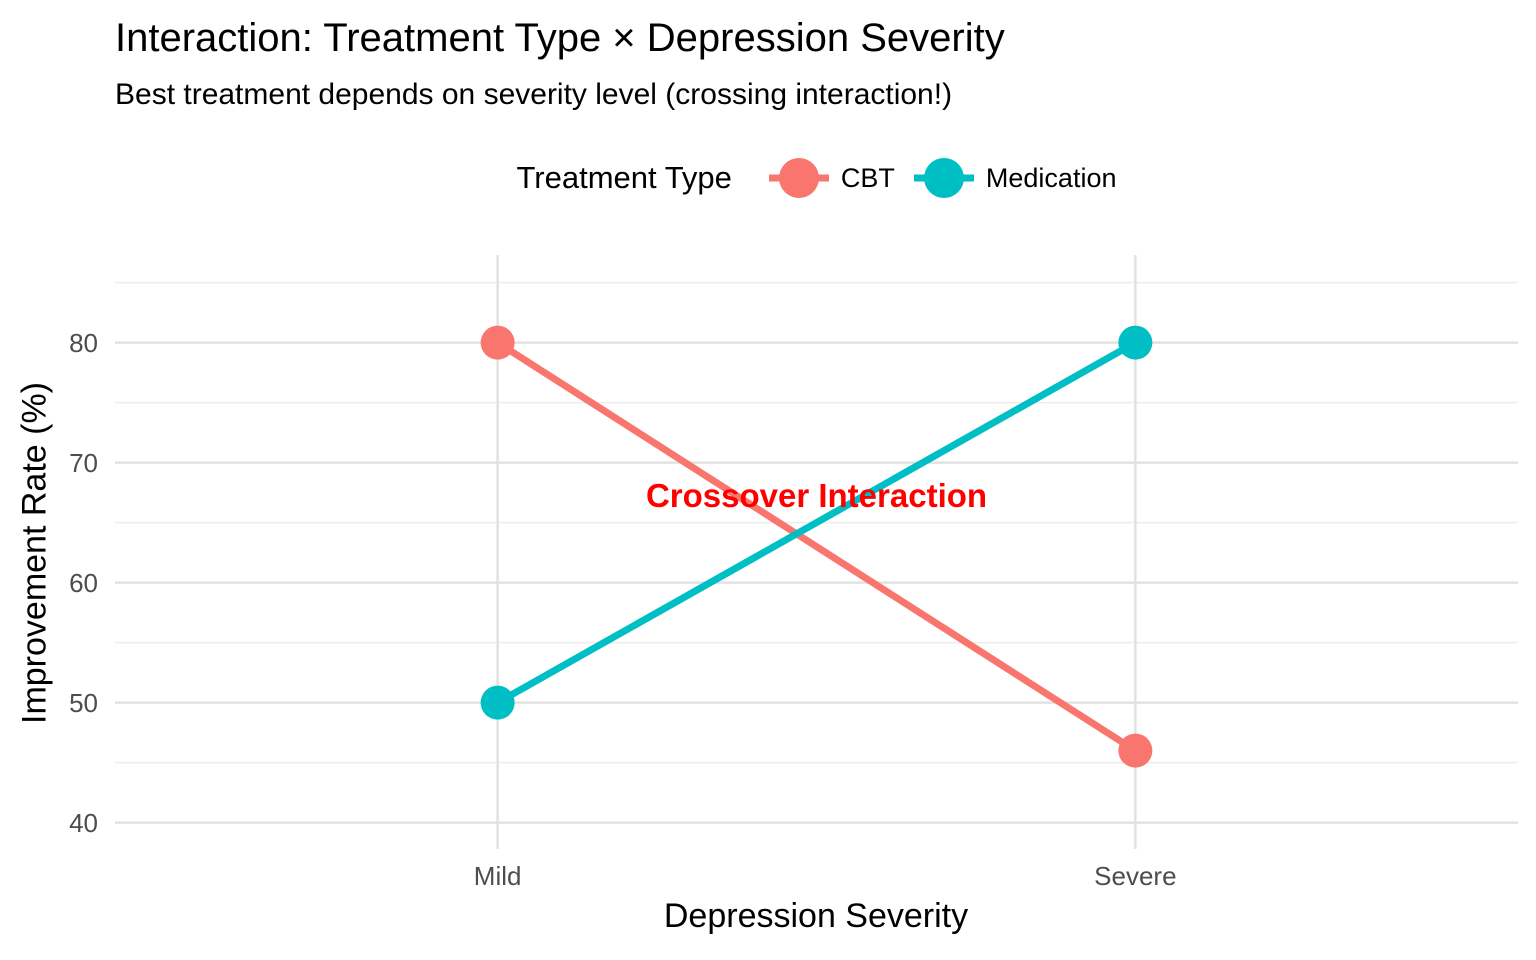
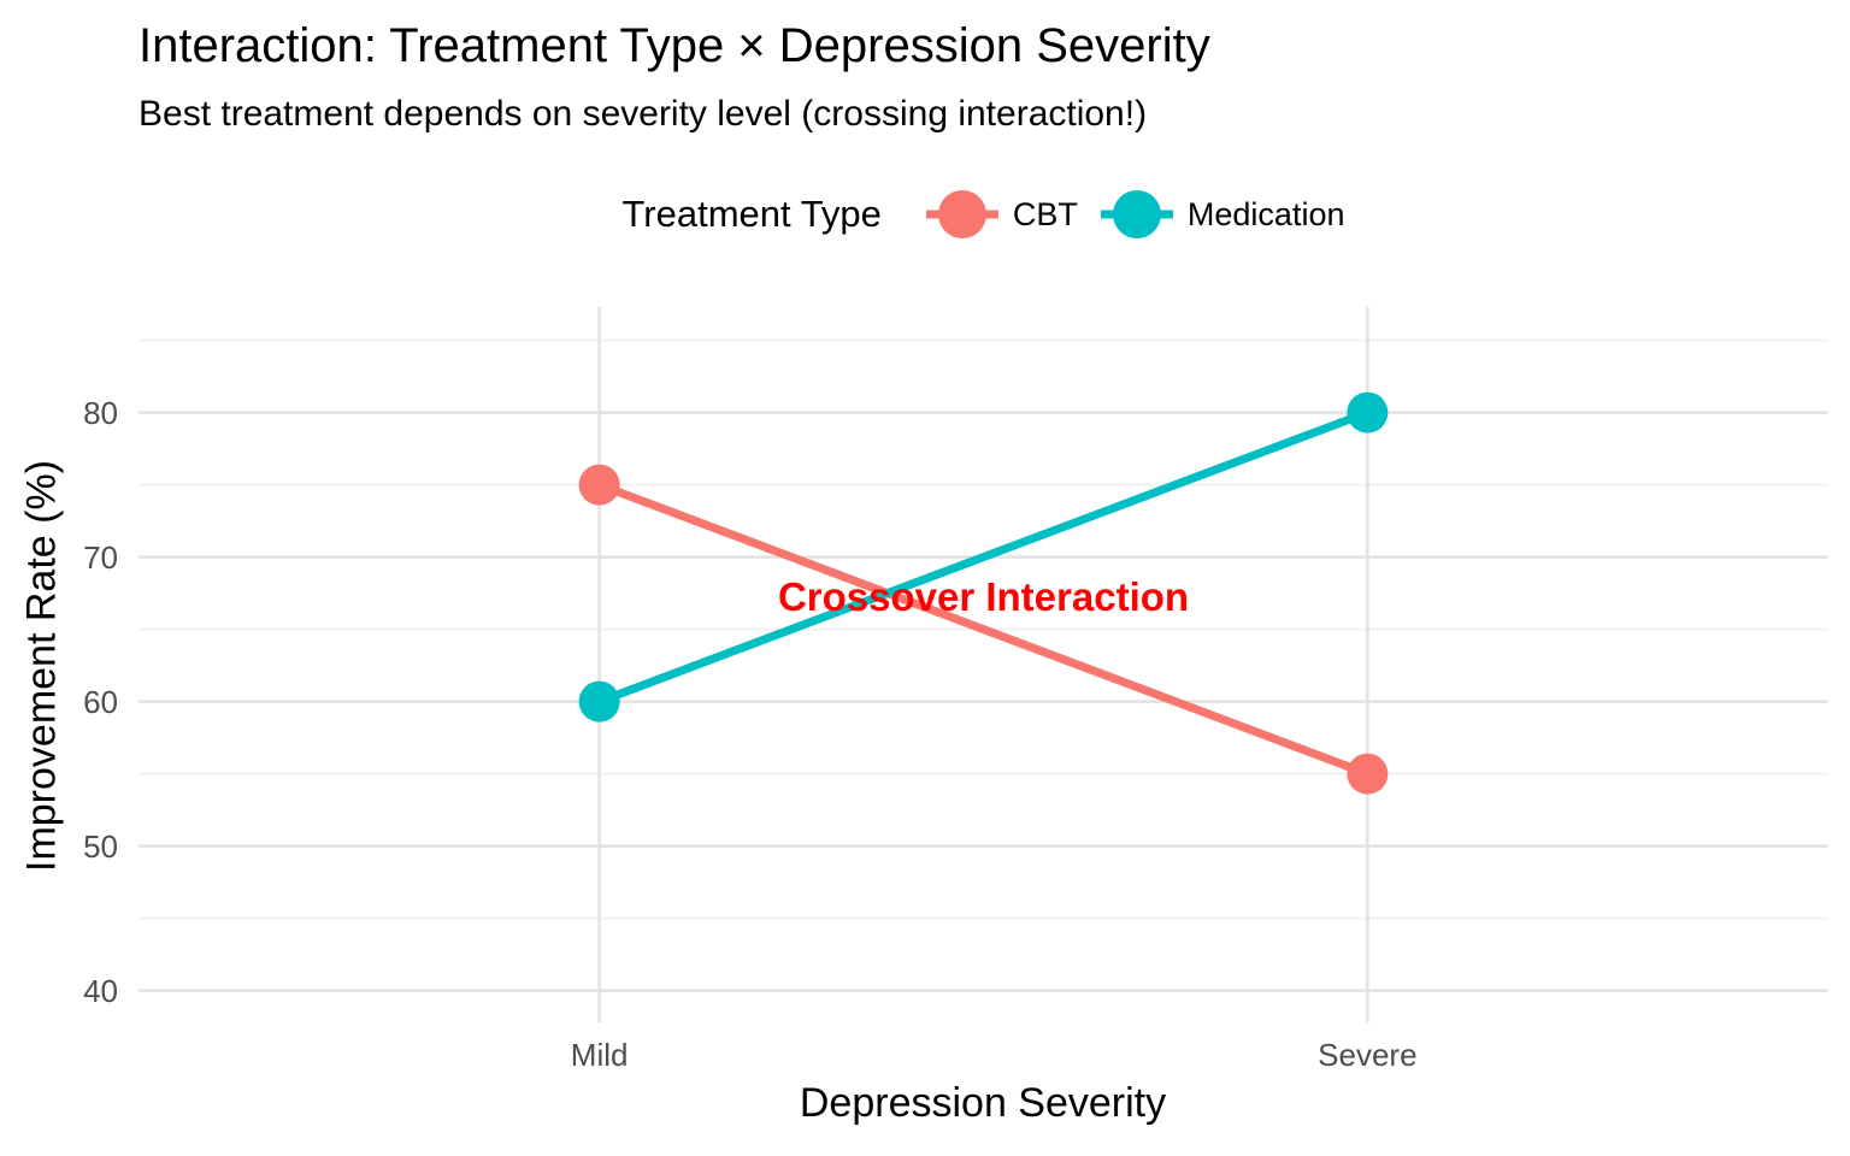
CBT/Mild: 80 -> 75
Medication/Mild: 50 -> 60
CBT/Severe: 46 -> 55
